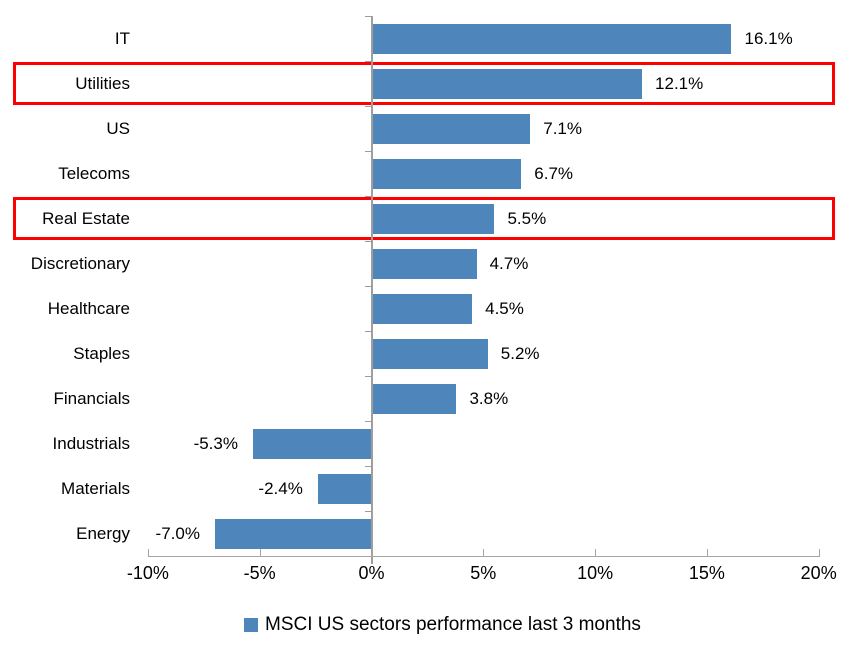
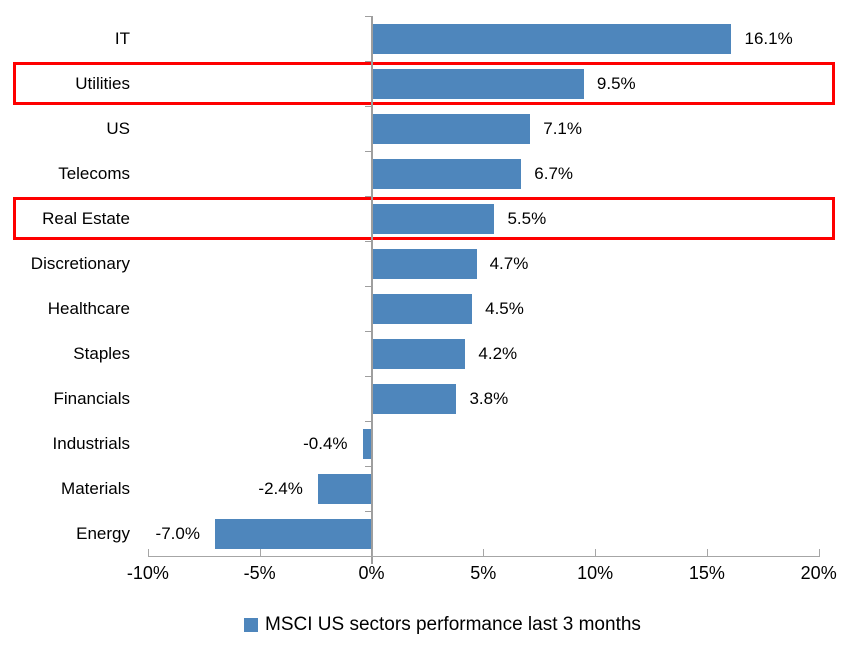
Utilities: 12.1% -> 9.5%
Staples: 5.2% -> 4.2%
Industrials: -5.3% -> -0.4%
